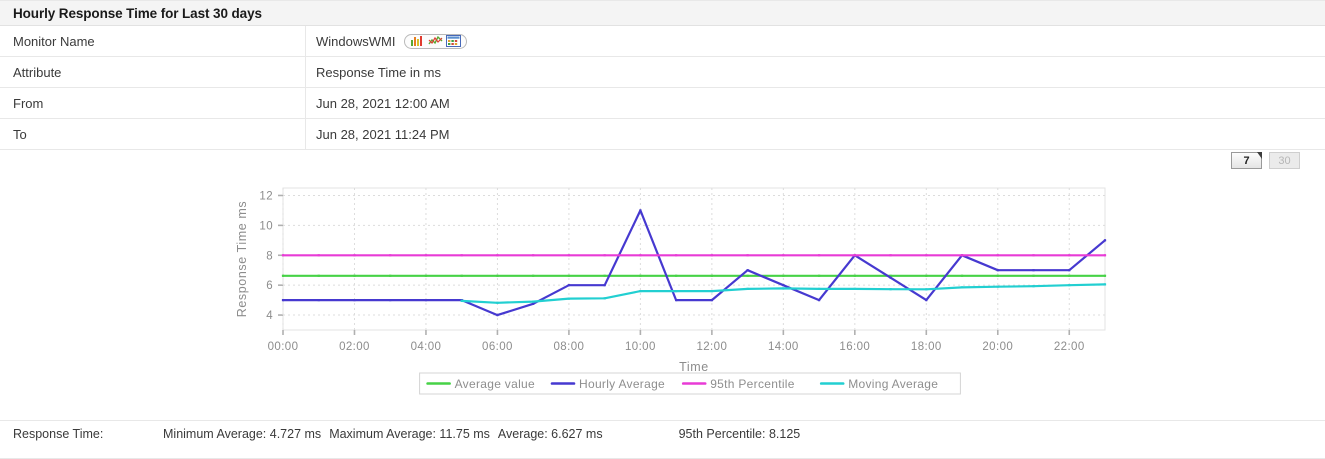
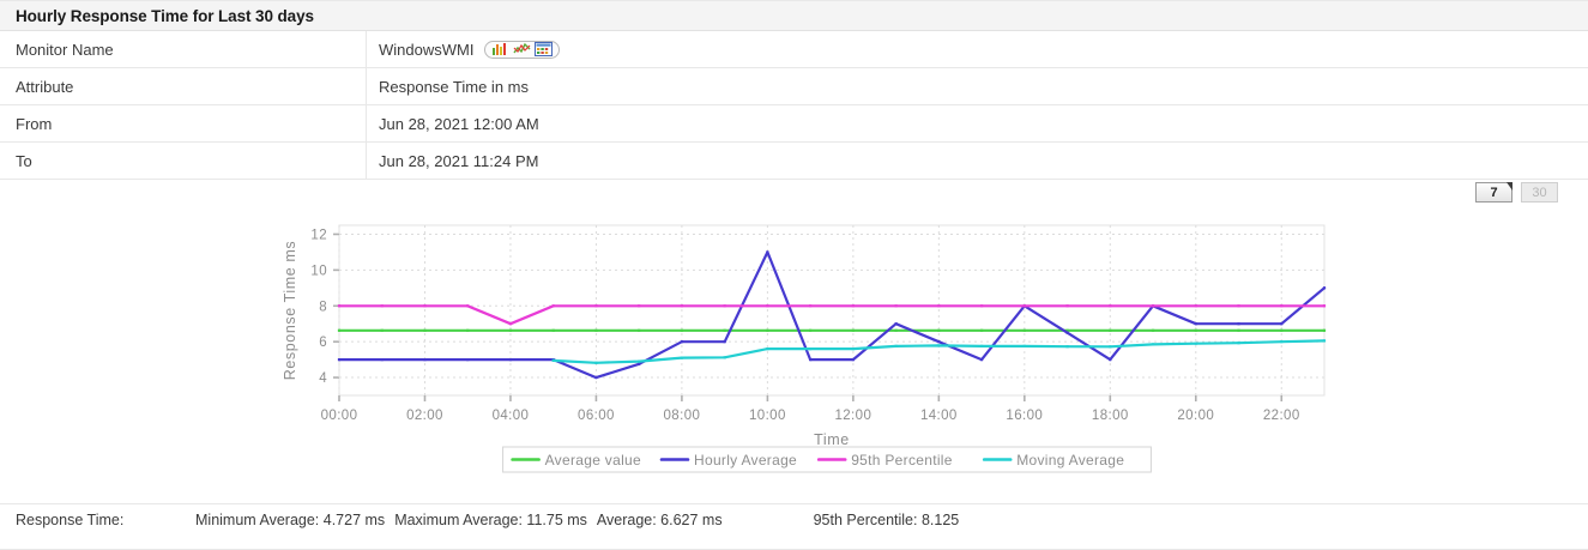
95th Percentile/04:00: 8 -> 7
